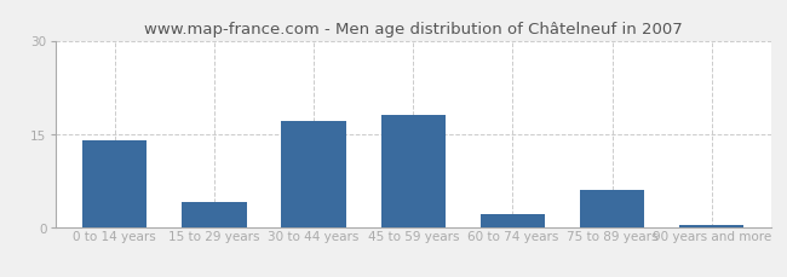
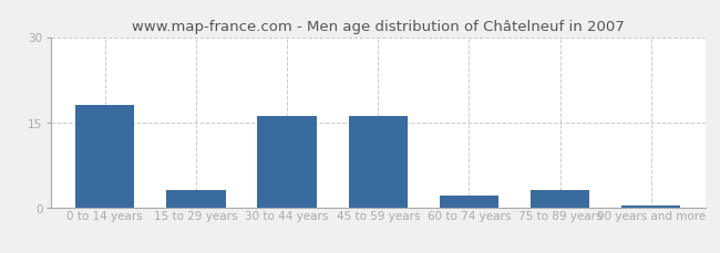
0 to 14 years: 14.0 -> 18.0
15 to 29 years: 4.0 -> 3.0
30 to 44 years: 17.0 -> 16.0
45 to 59 years: 18.0 -> 16.0
75 to 89 years: 6.0 -> 3.0
